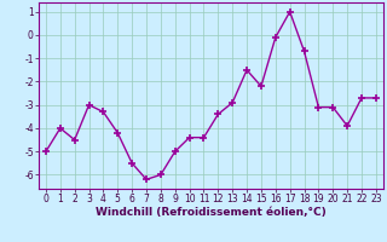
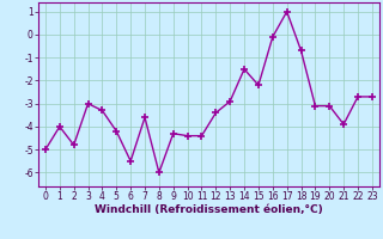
2: -4.5 -> -4.8
7: -6.2 -> -3.6
9: -5.0 -> -4.3
